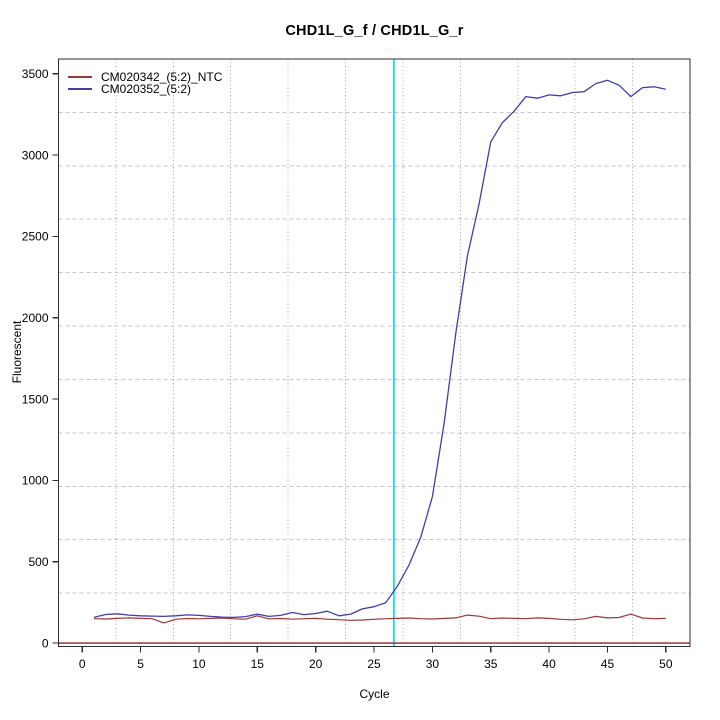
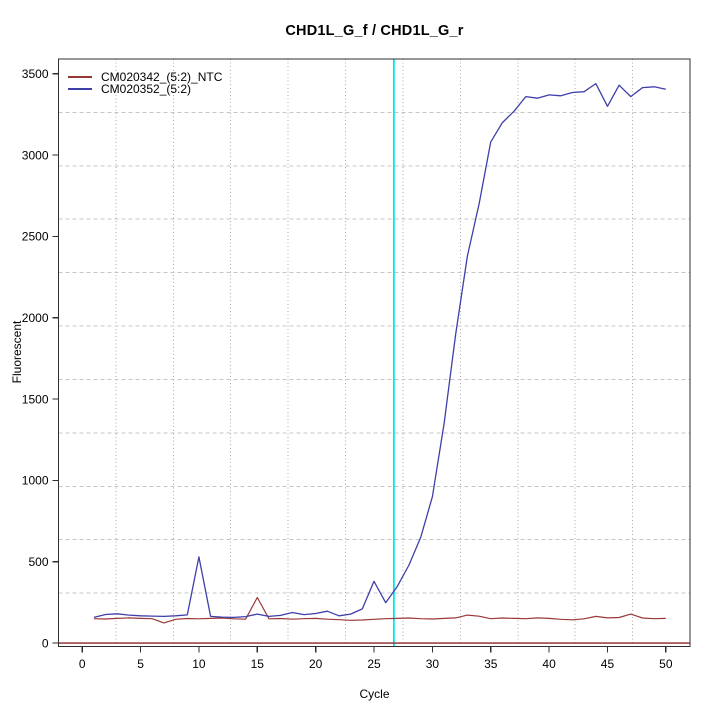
CM020352_(5:2)/10: 170 -> 530
CM020342_(5:2)_NTC/15: 170 -> 280
CM020352_(5:2)/25: 220 -> 380
CM020352_(5:2)/45: 3460 -> 3300
